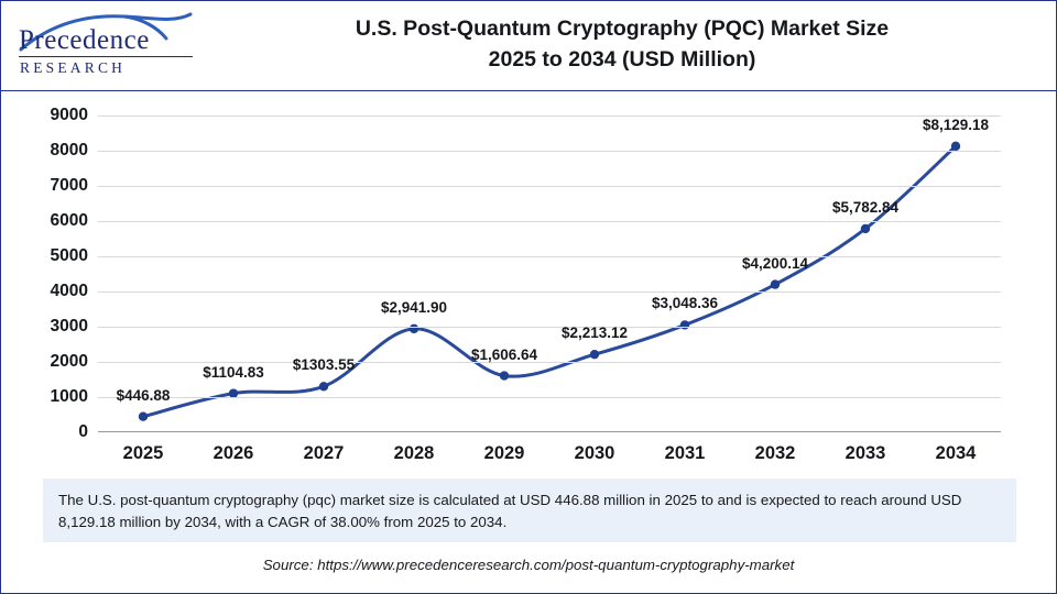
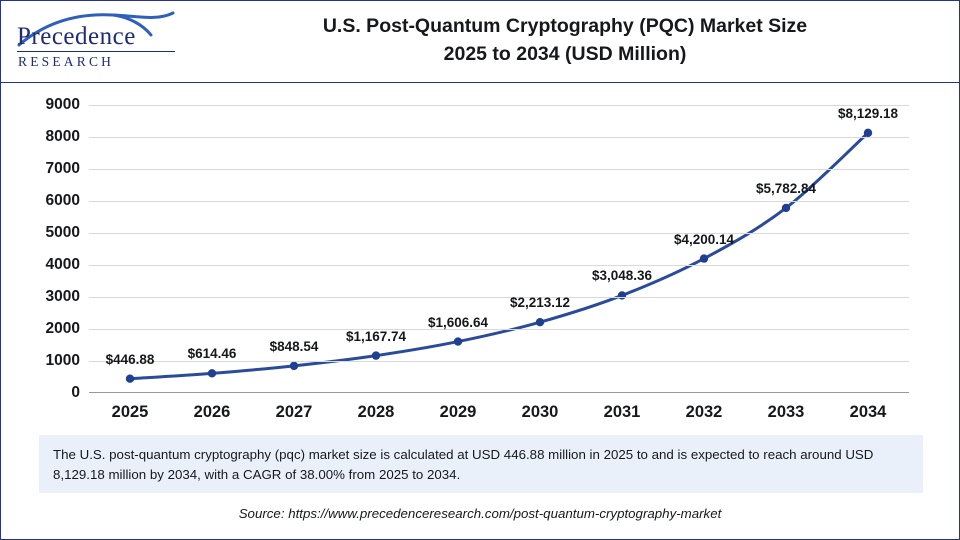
2026: $1104.83 -> $614.46
2027: $1303.55 -> $848.54
2028: $2,941.90 -> $1,167.74
